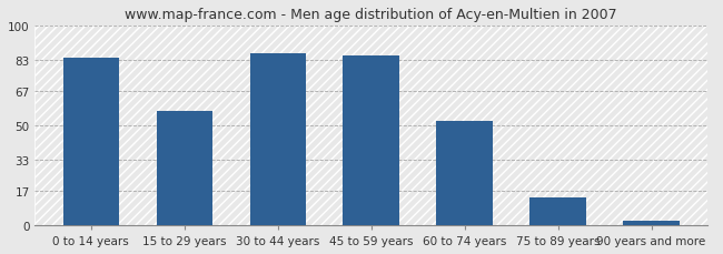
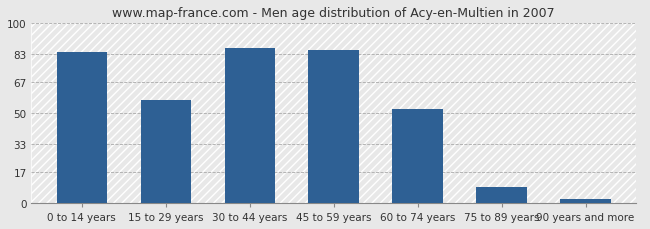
75 to 89 years: 14 -> 9
